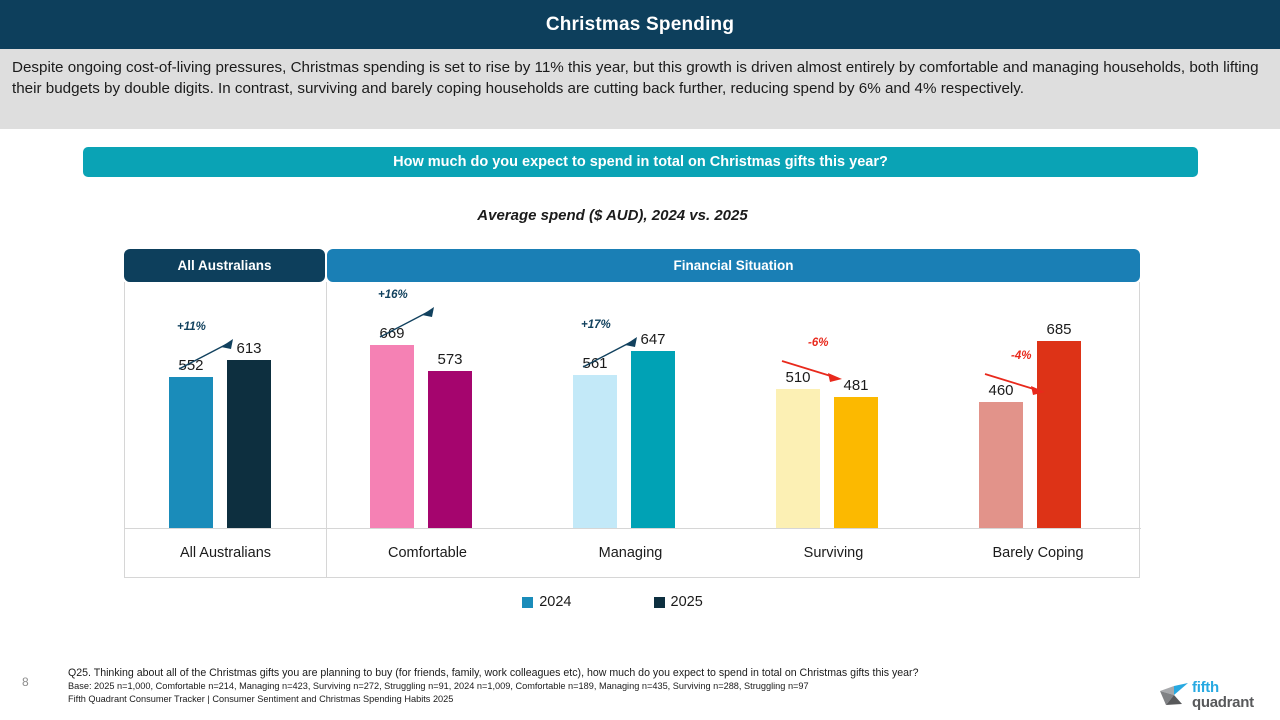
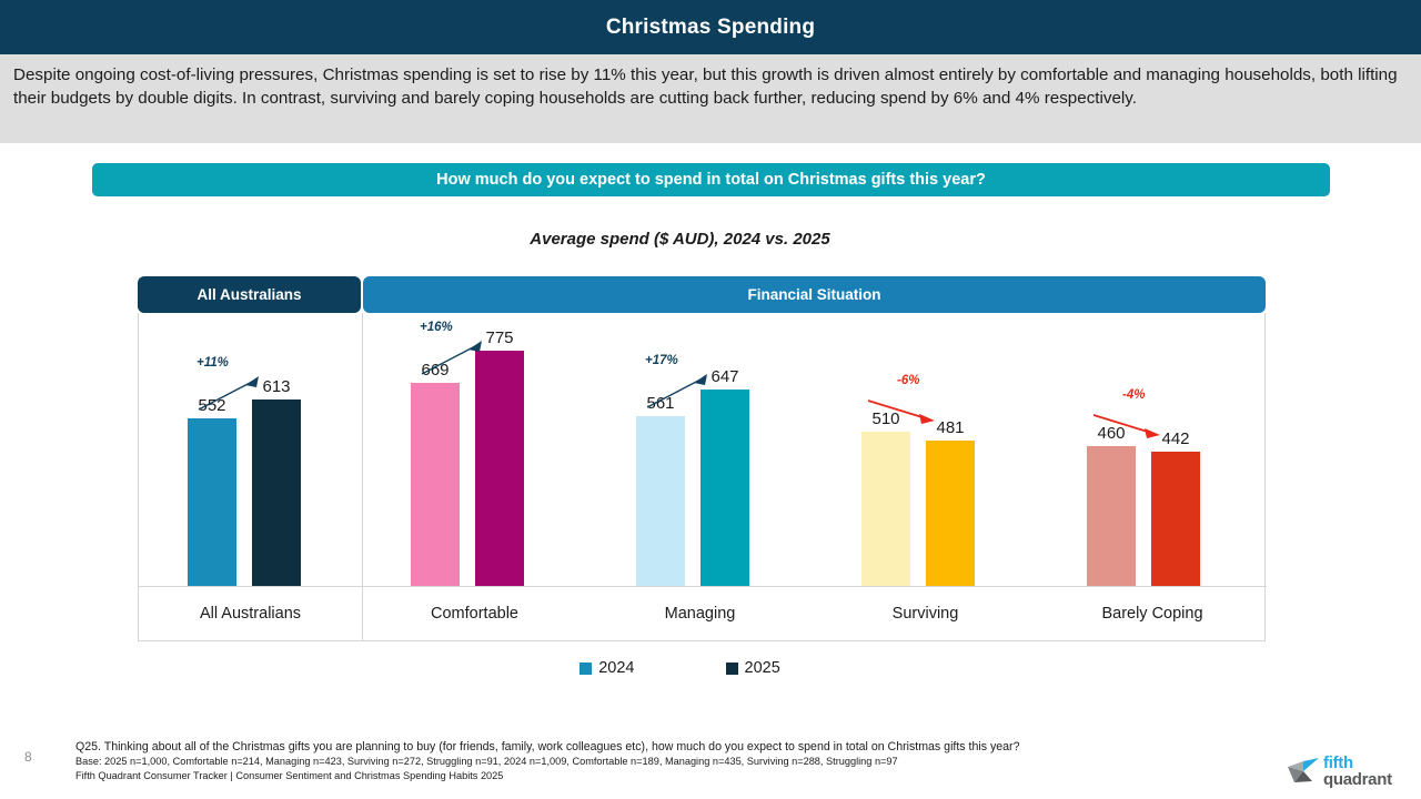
2025/Comfortable: 573 -> 775
2025/Barely Coping: 685 -> 442
